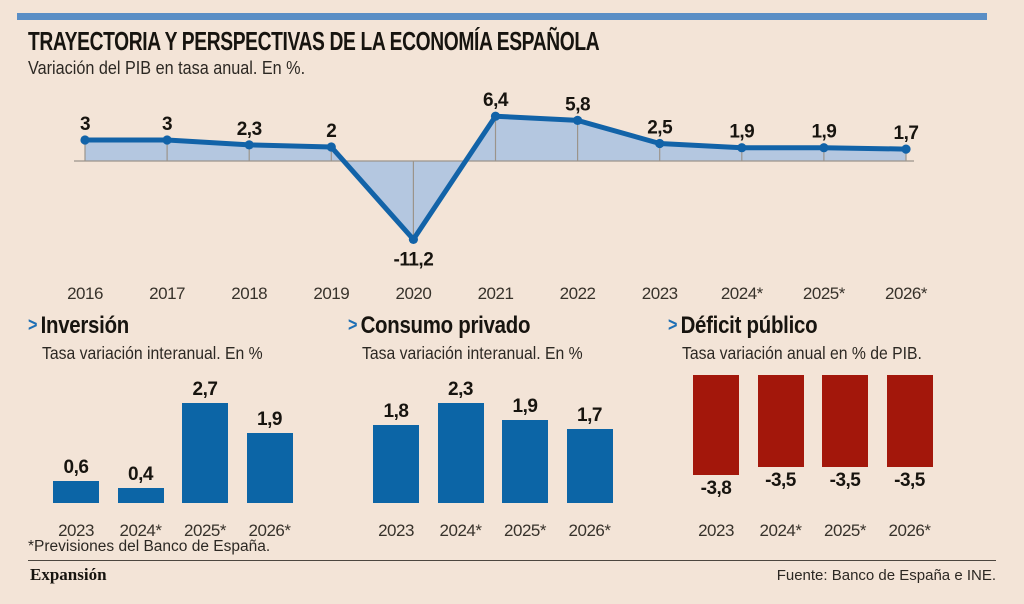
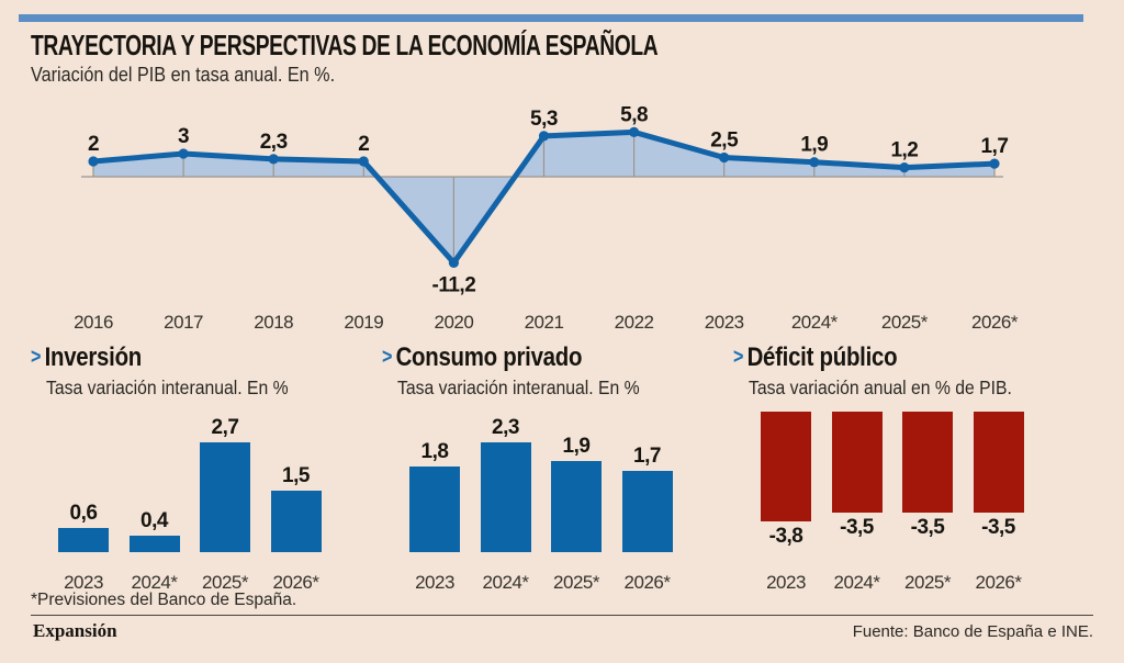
Variación del PIB en tasa anual. En %./2016: 3 -> 2
Variación del PIB en tasa anual. En %./2021: 6,4 -> 5,3
Variación del PIB en tasa anual. En %./2025*: 1,9 -> 1,2
Inversión/2026*: 1,9 -> 1,5
